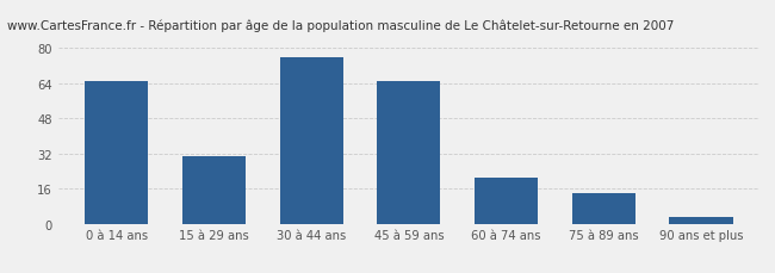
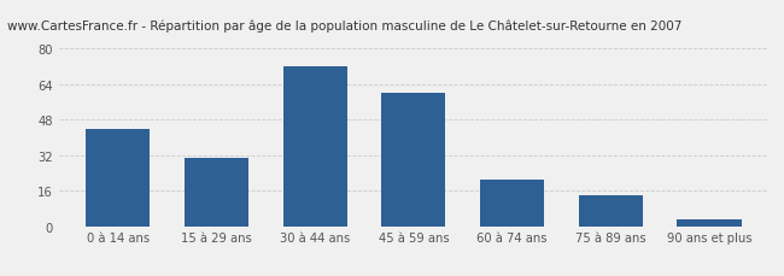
0 à 14 ans: 65 -> 44
30 à 44 ans: 76 -> 72
45 à 59 ans: 65 -> 60
